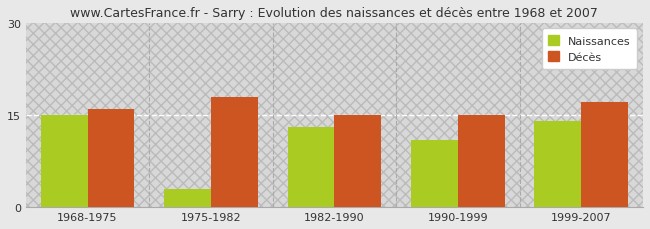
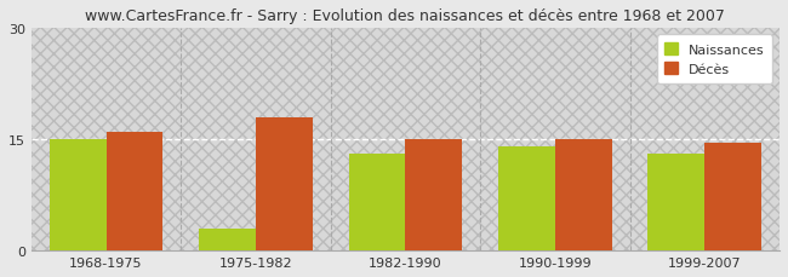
Naissances/1990-1999: 11 -> 14
Naissances/1999-2007: 14 -> 13
Décès/1999-2007: 17.2 -> 14.5
